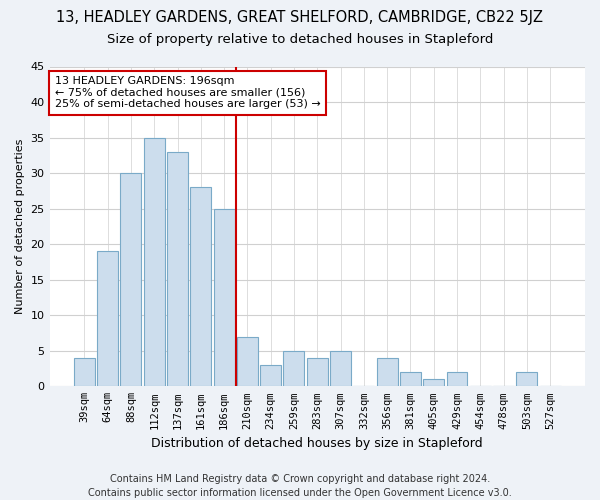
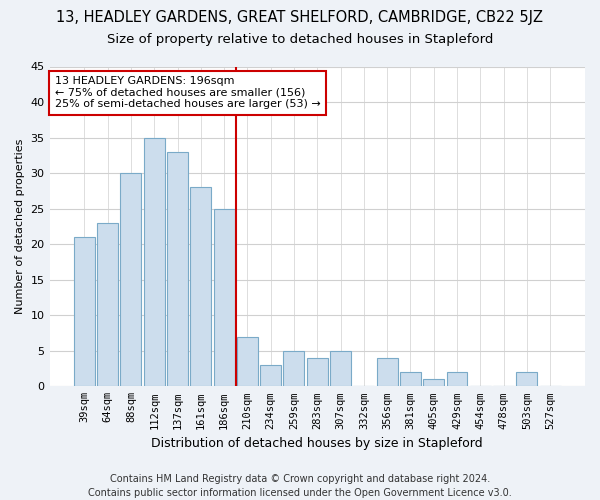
39sqm: 4 -> 21
64sqm: 19 -> 23
